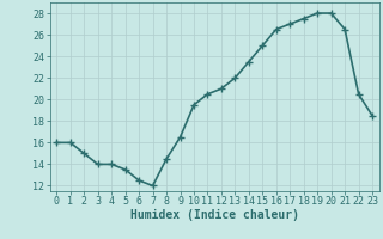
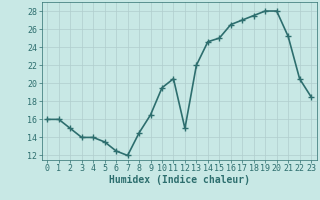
12: 21.0 -> 15.0
14: 23.5 -> 24.6
21: 26.5 -> 25.2
